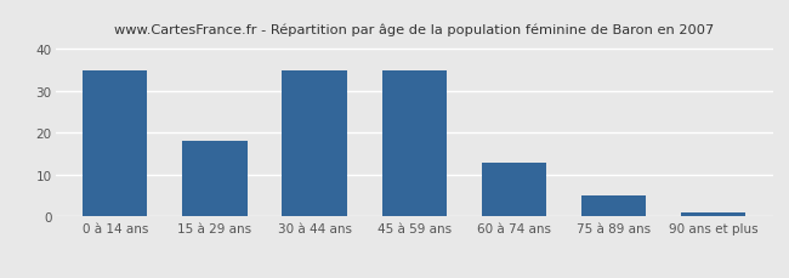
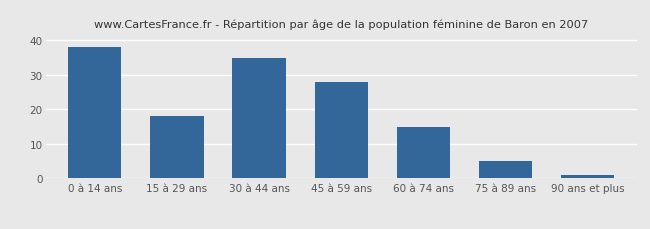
0 à 14 ans: 35 -> 38
45 à 59 ans: 35 -> 28
60 à 74 ans: 13 -> 15
